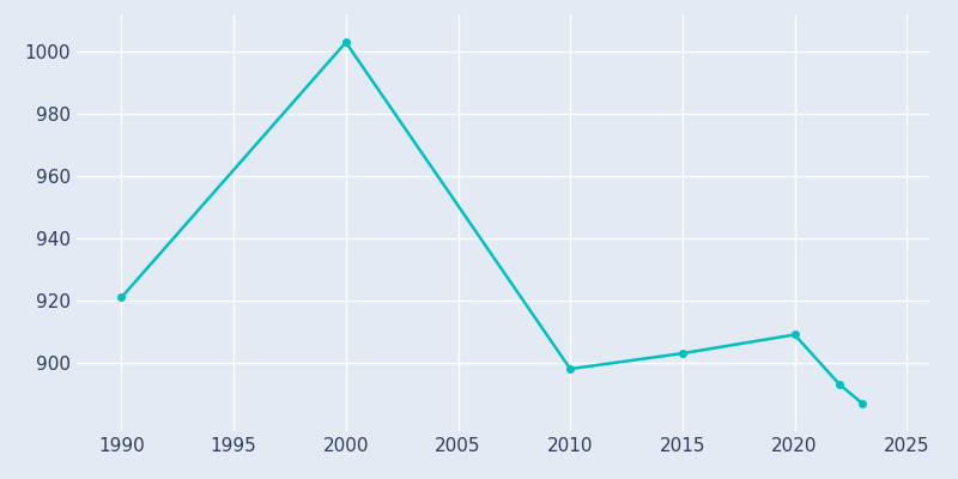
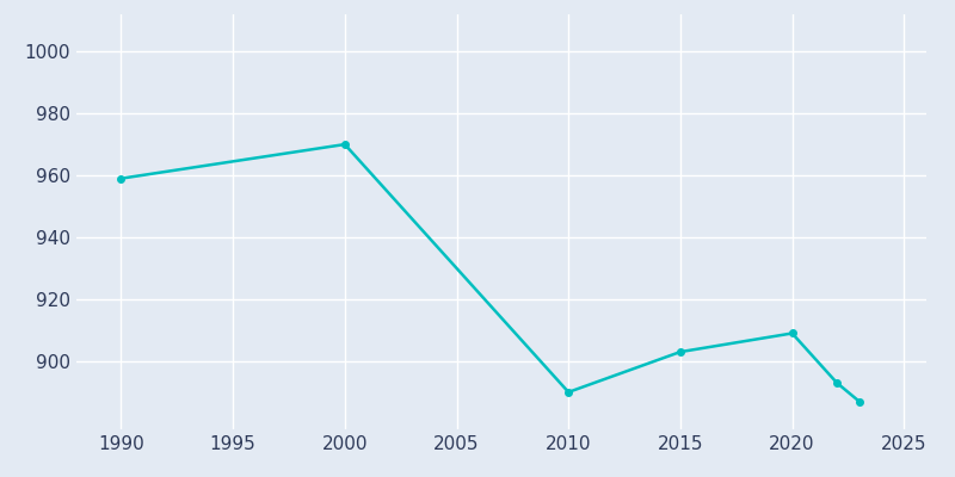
1990: 921 -> 959
2000: 1003 -> 970
2010: 898 -> 890
